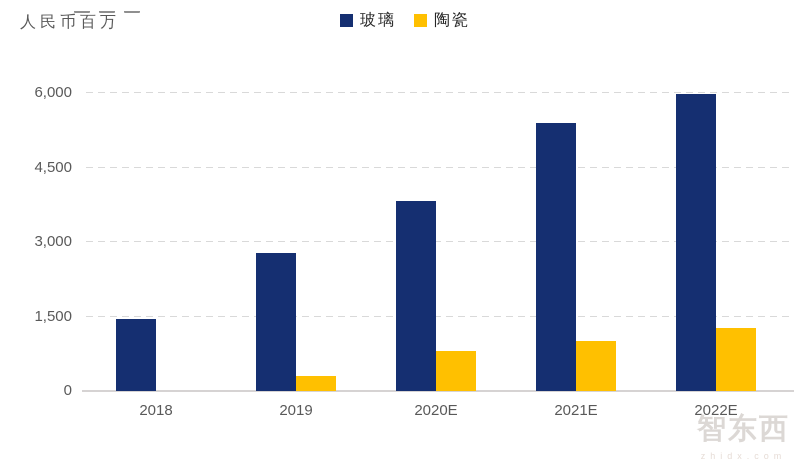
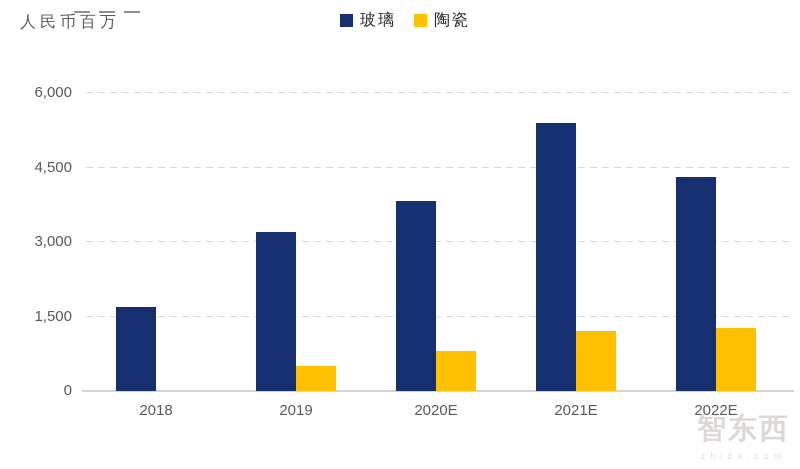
玻璃/2018: 1400 -> 1700
玻璃/2019: 2800 -> 3200
陶瓷/2019: 300 -> 500
陶瓷/2021E: 1000 -> 1200
玻璃/2022E: 6000 -> 4300
